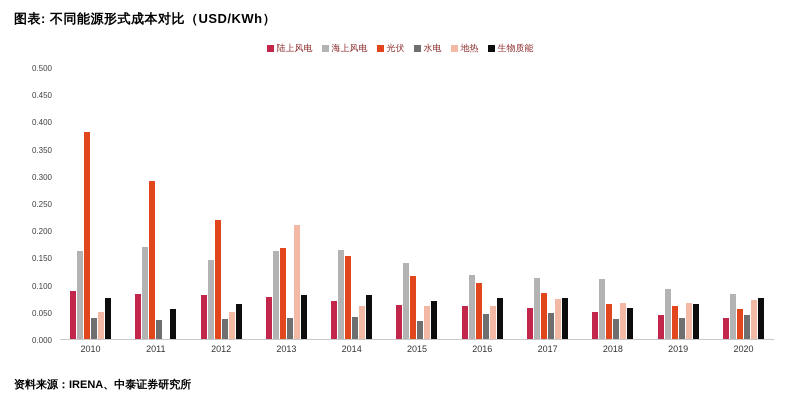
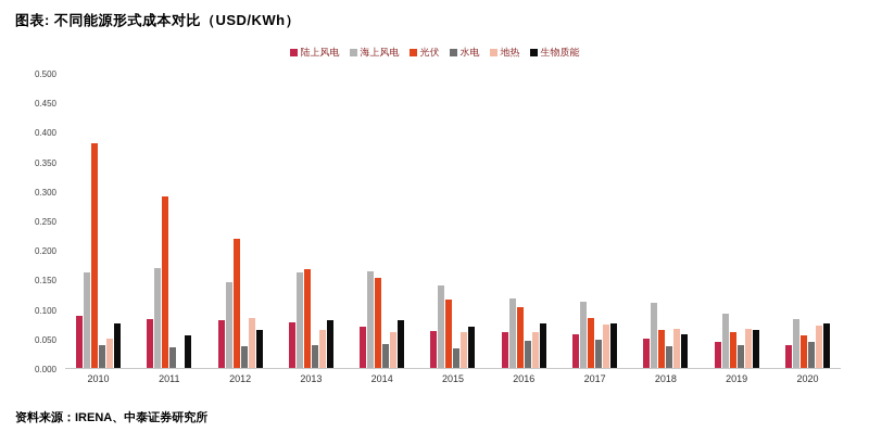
地热/2012: 0.05 -> 0.09
地热/2013: 0.21 -> 0.06
